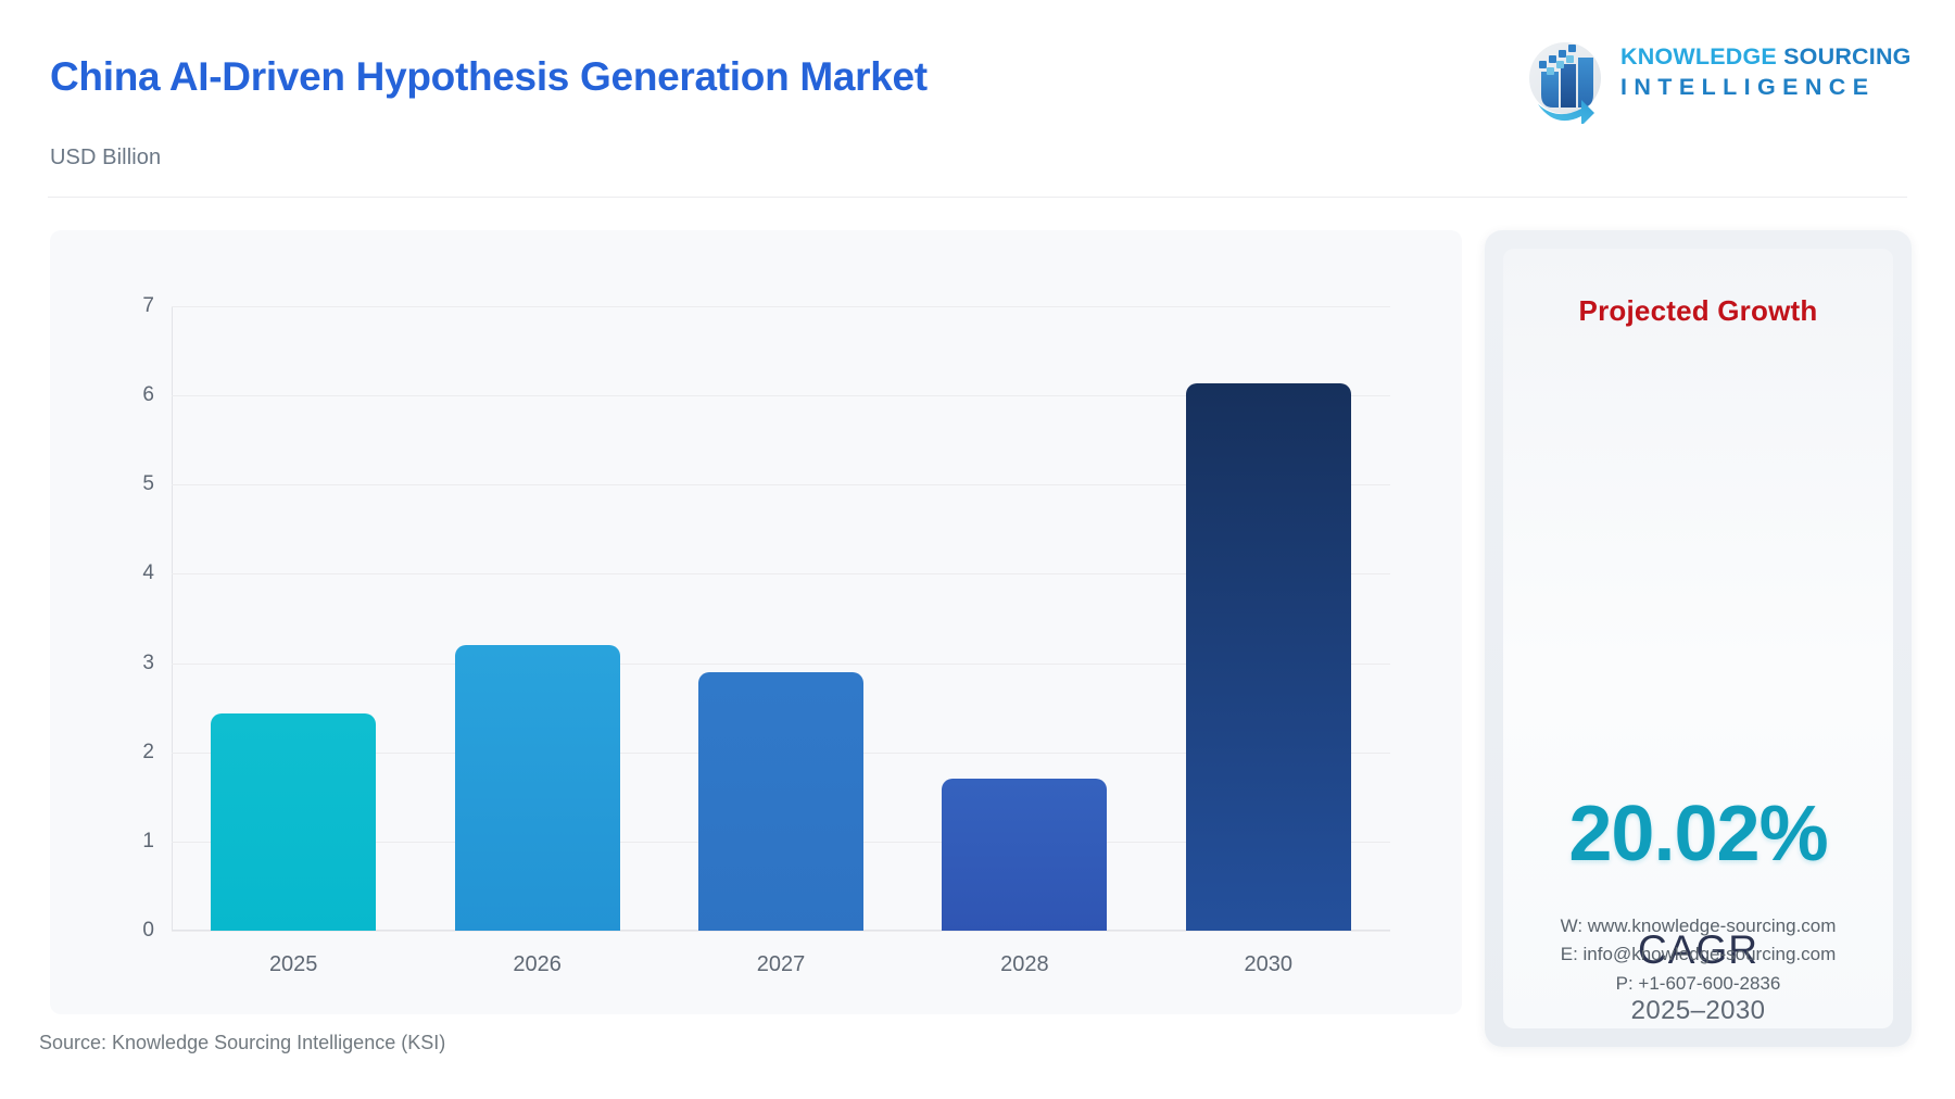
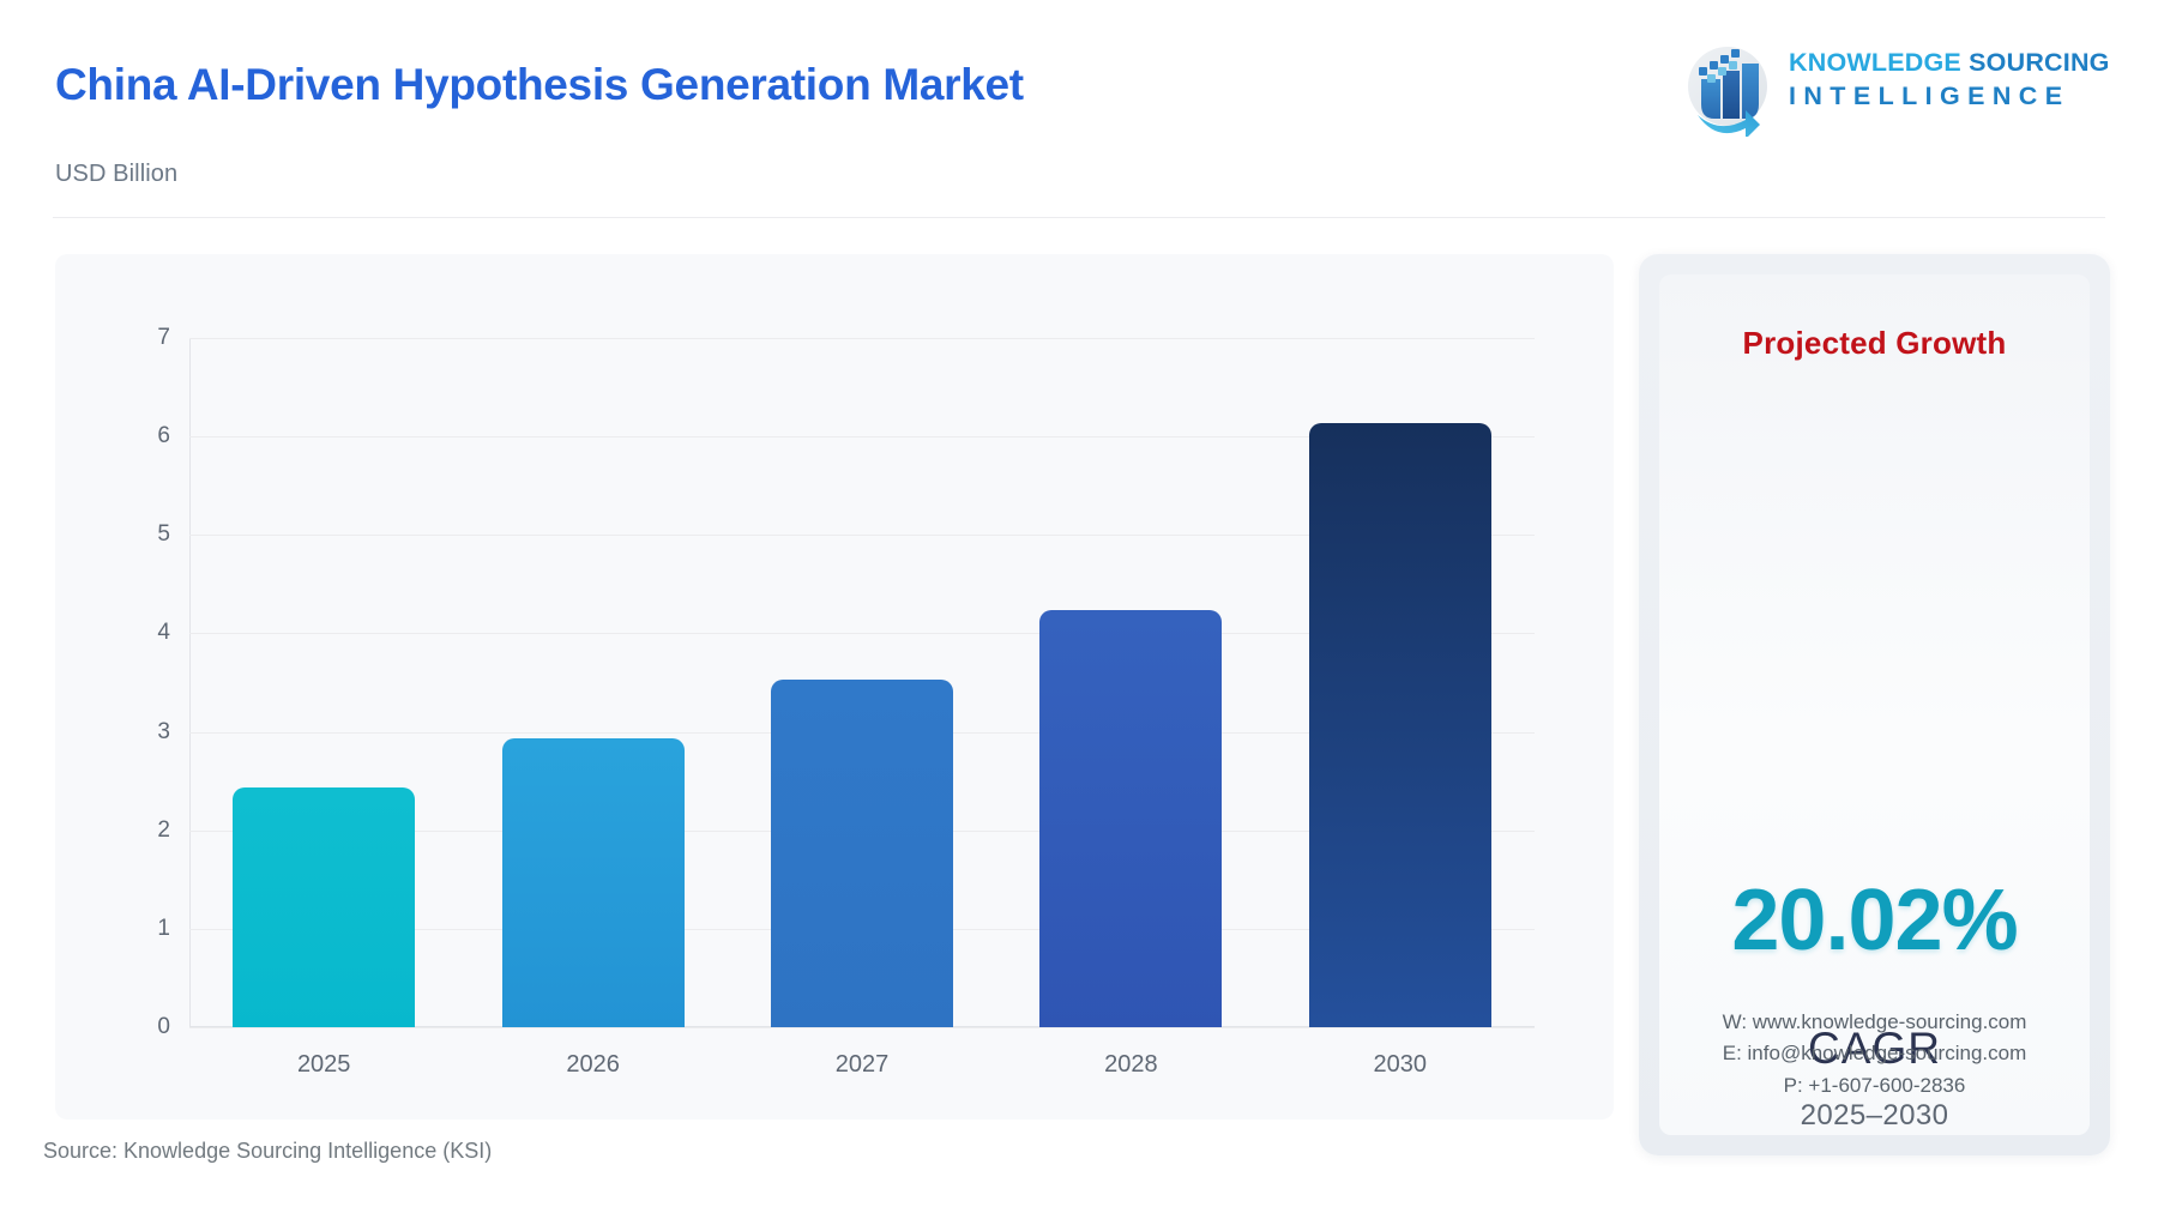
2026: 3.2 -> 2.9
2027: 2.9 -> 3.5
2028: 1.7 -> 4.2
